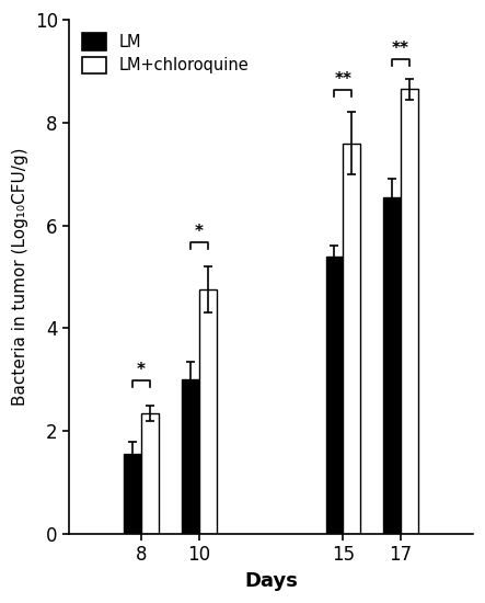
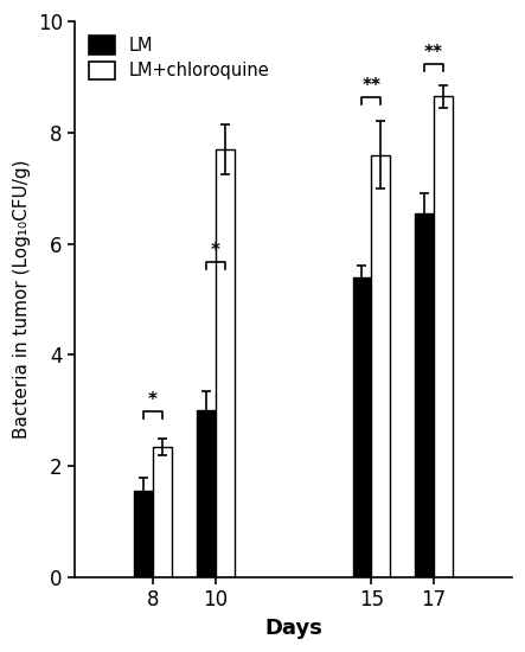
LM+chloroquine/10: 4.75 -> 7.70
